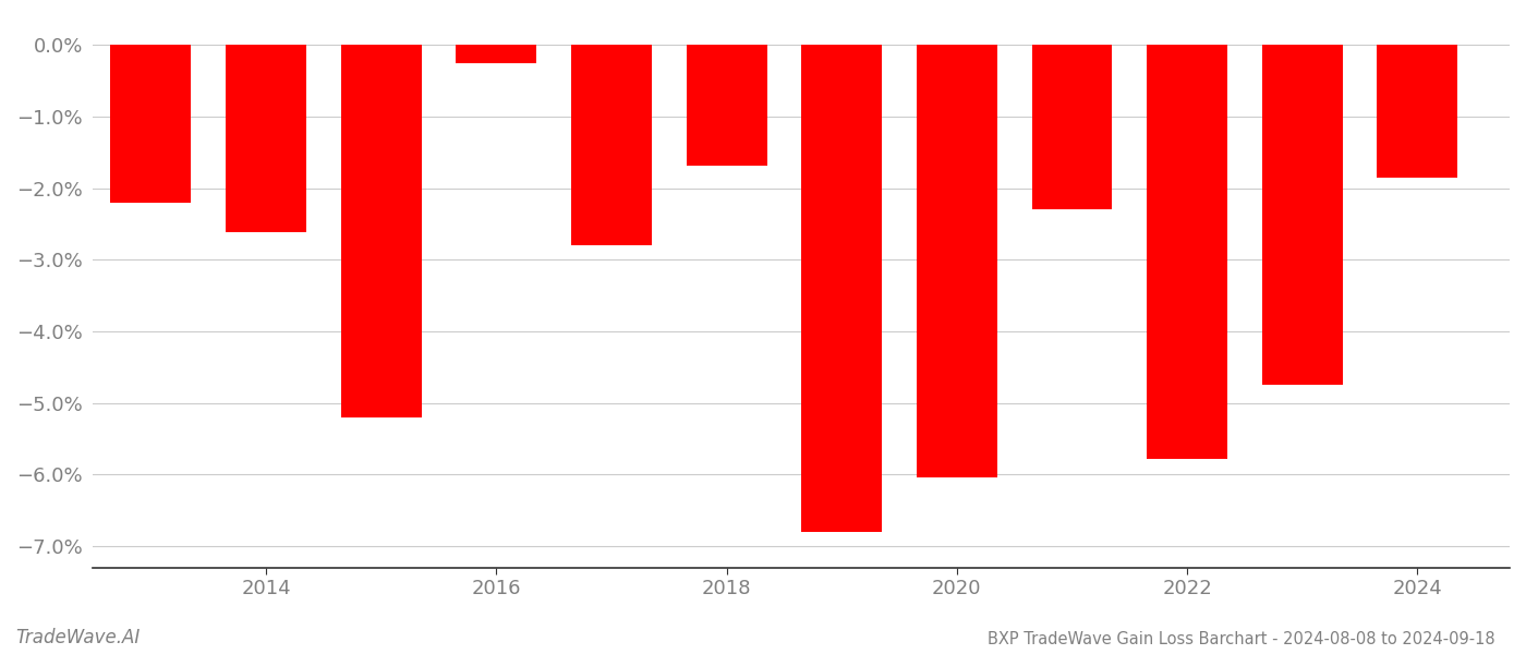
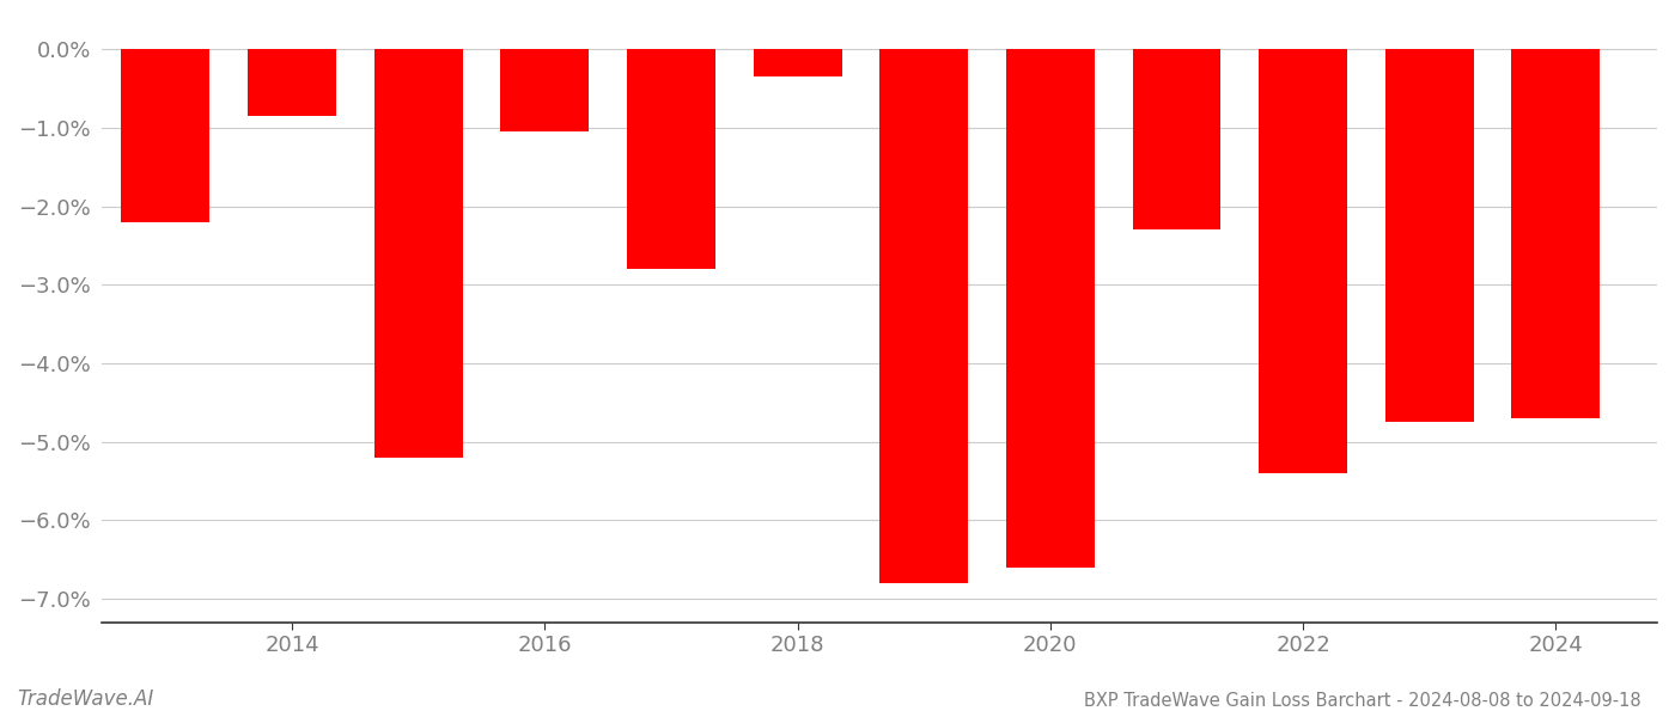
2014: -2.62% -> -0.85%
2016: -0.26% -> -1.05%
2018: -1.68% -> -0.35%
2020: -6.04% -> -6.60%
2022: -5.78% -> -5.40%
2024: -1.86% -> -4.70%
